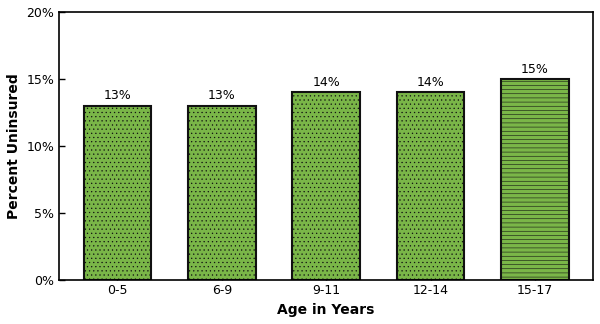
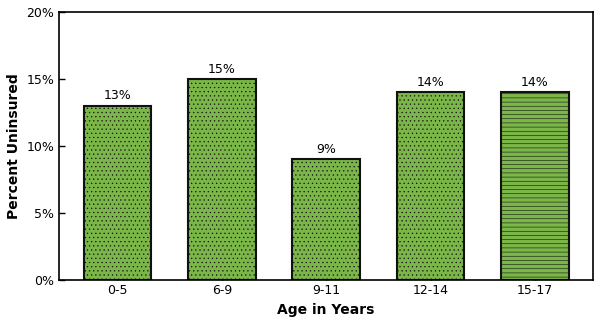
6-9: 13% -> 15%
9-11: 14% -> 9%
15-17: 15% -> 14%
